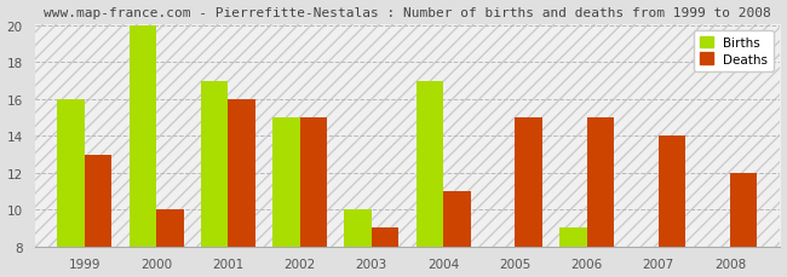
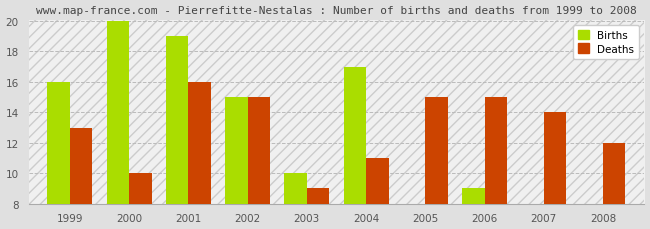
Births/2001: 17 -> 19
